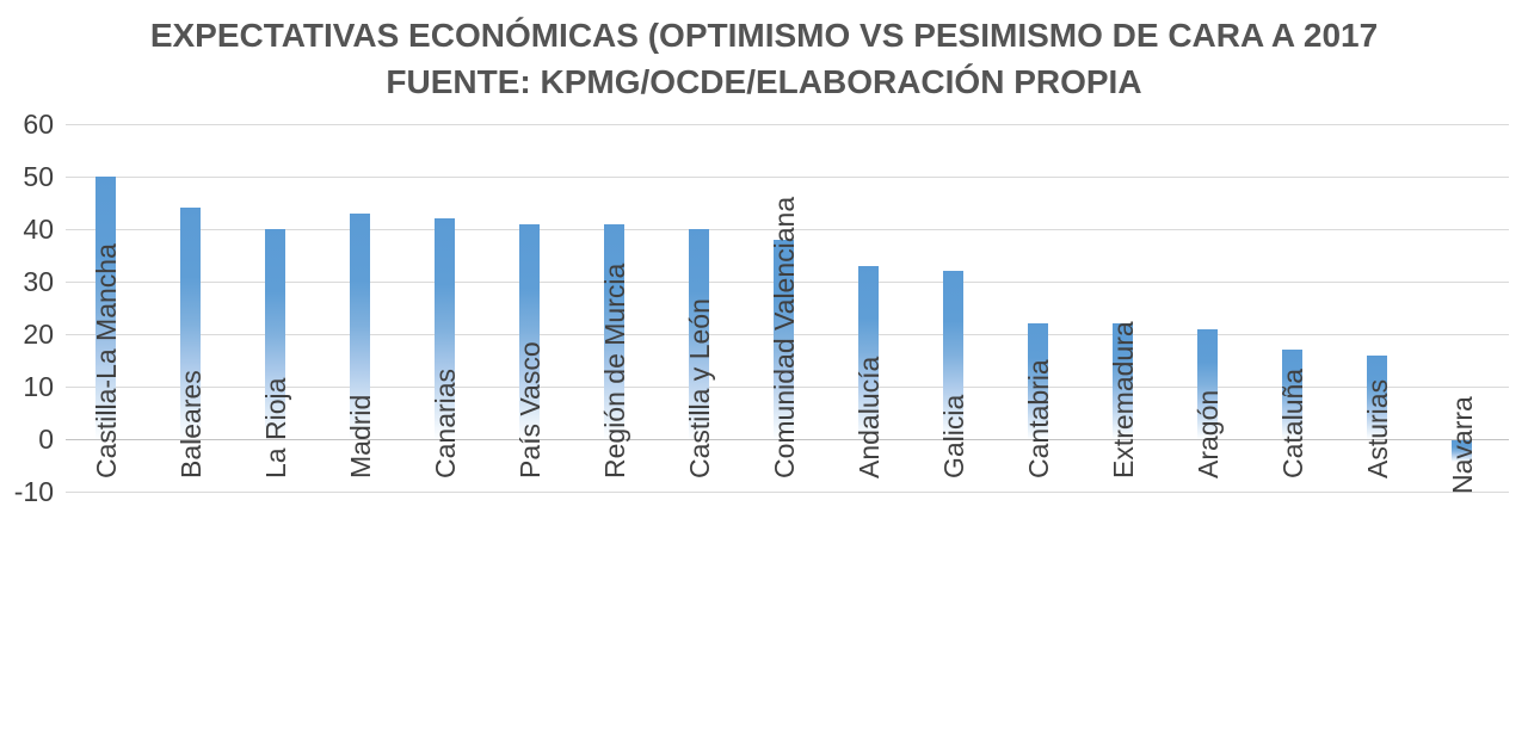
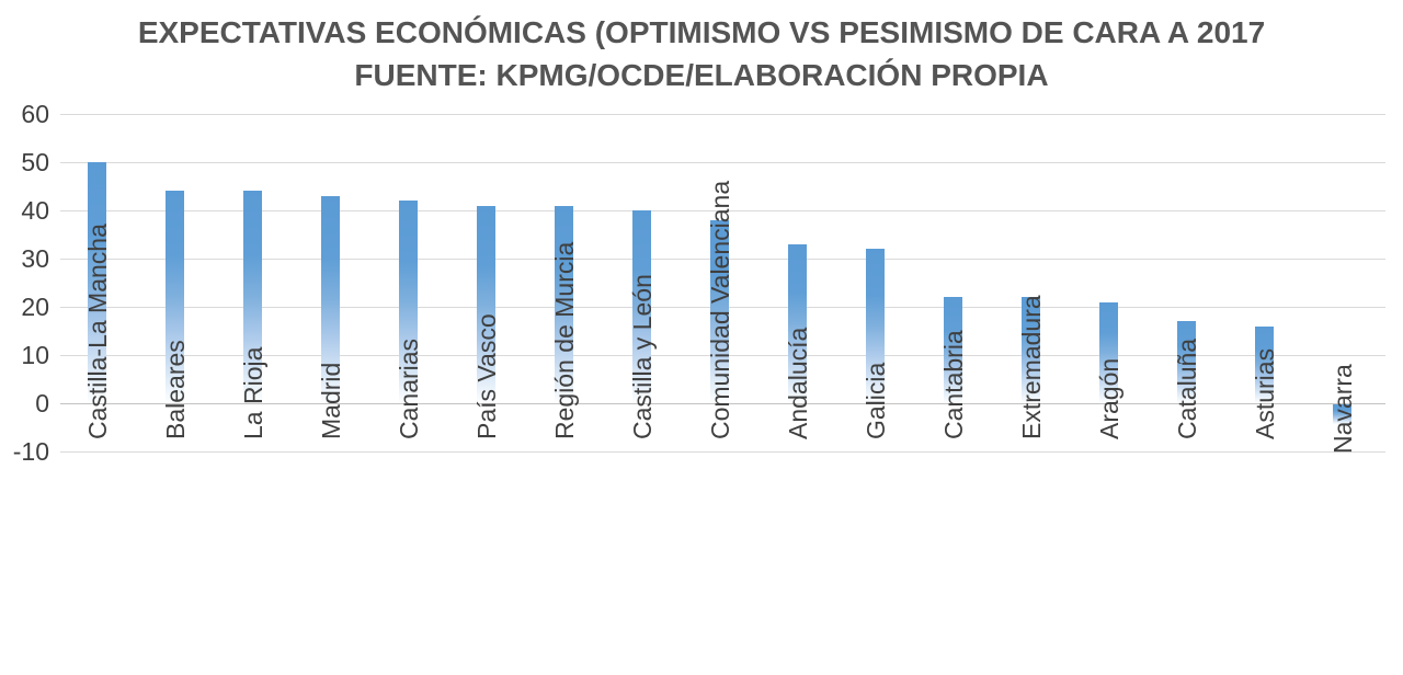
La Rioja: 40 -> 44
